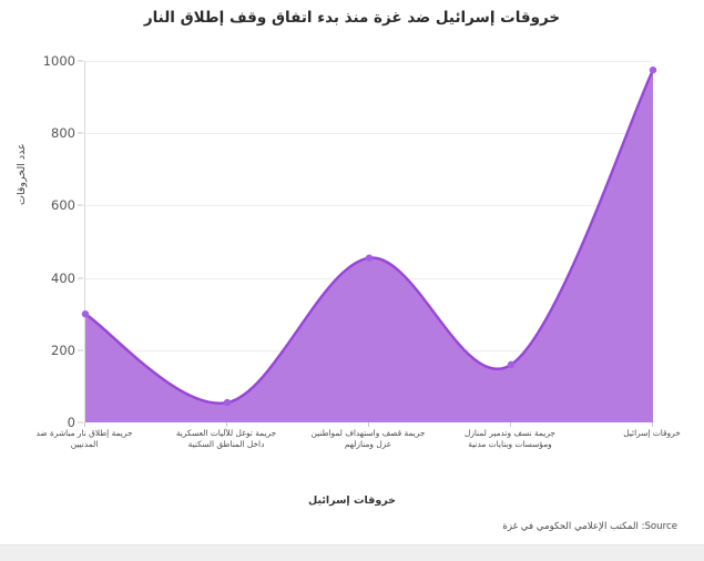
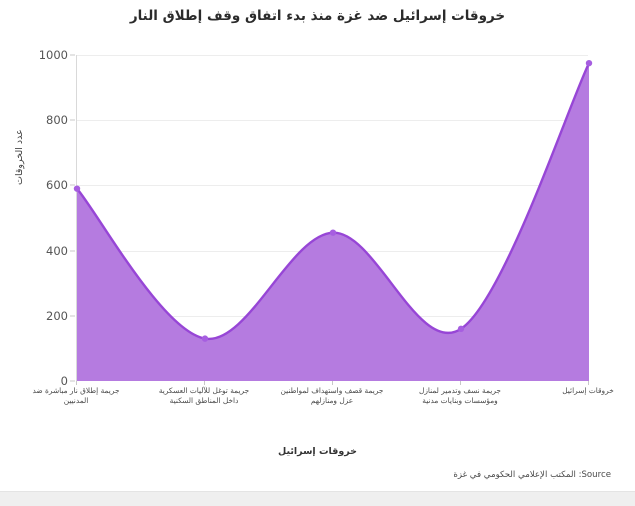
جريمة إطلاق نار مباشرة ضد المدنيين: 300 -> 590
جريمة توغل للآليات العسكرية داخل المناطق السكنية: 60 -> 130
